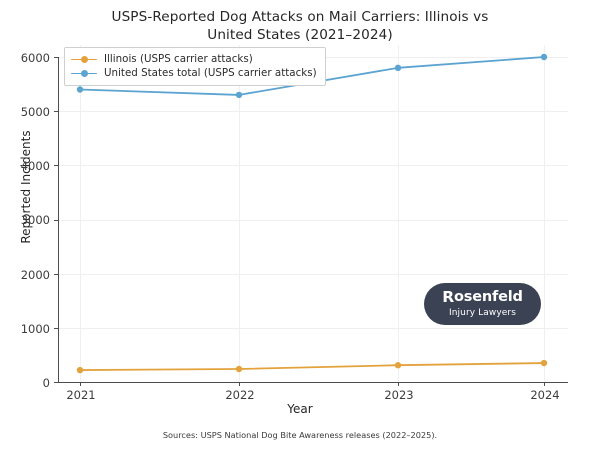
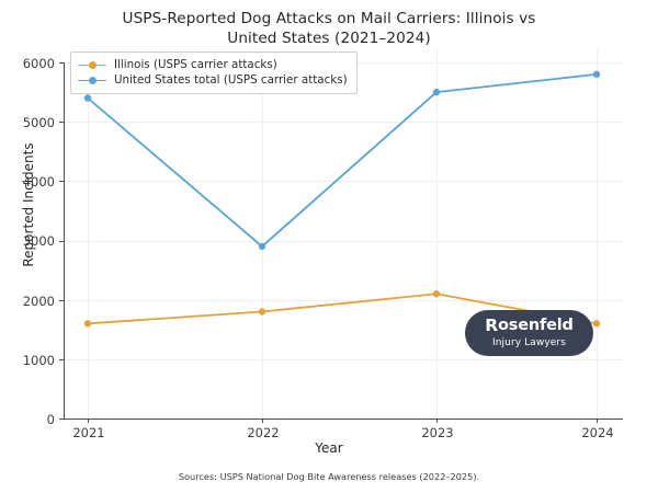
Illinois (USPS carrier attacks)/2021: 200 -> 1600
Illinois (USPS carrier attacks)/2022: 200 -> 1800
United States total (USPS carrier attacks)/2022: 5300 -> 2900
Illinois (USPS carrier attacks)/2023: 300 -> 2100
United States total (USPS carrier attacks)/2023: 5800 -> 5500
Illinois (USPS carrier attacks)/2024: 400 -> 1600
United States total (USPS carrier attacks)/2024: 6000 -> 5800
